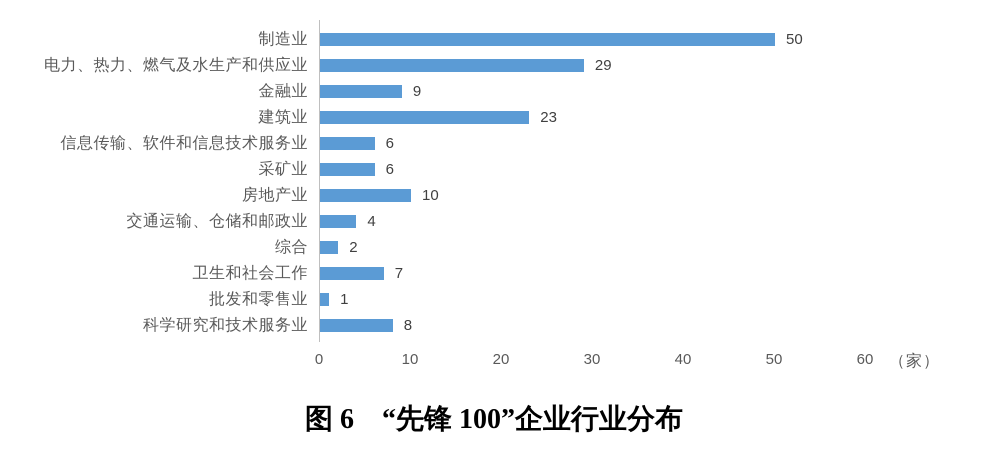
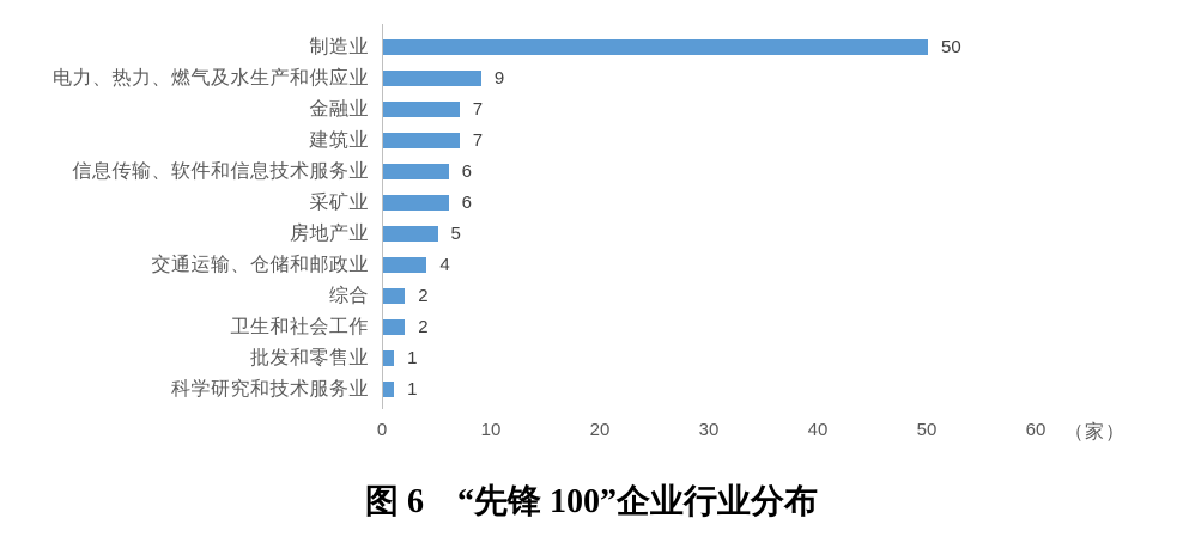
电力、热力、燃气及水生产和供应业: 29 -> 9
金融业: 9 -> 7
建筑业: 23 -> 7
房地产业: 10 -> 5
卫生和社会工作: 7 -> 2
科学研究和技术服务业: 8 -> 1
